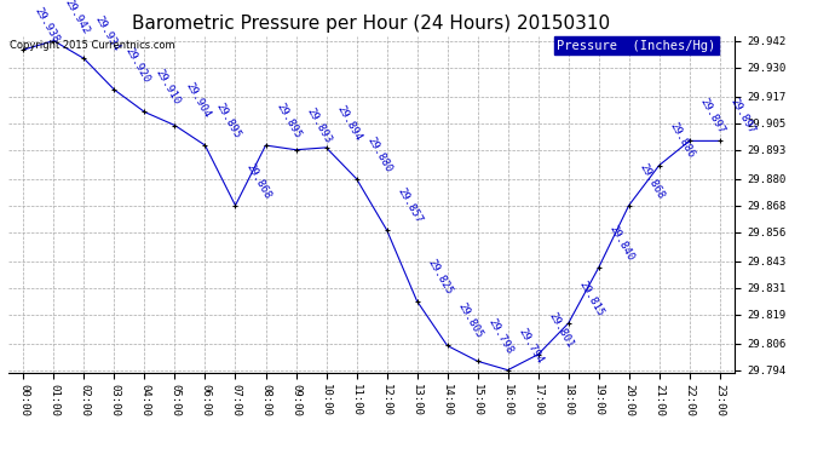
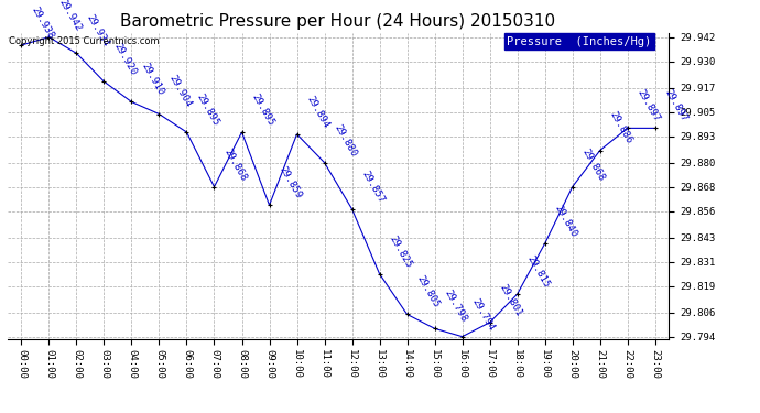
09:00: 29.893 -> 29.859
